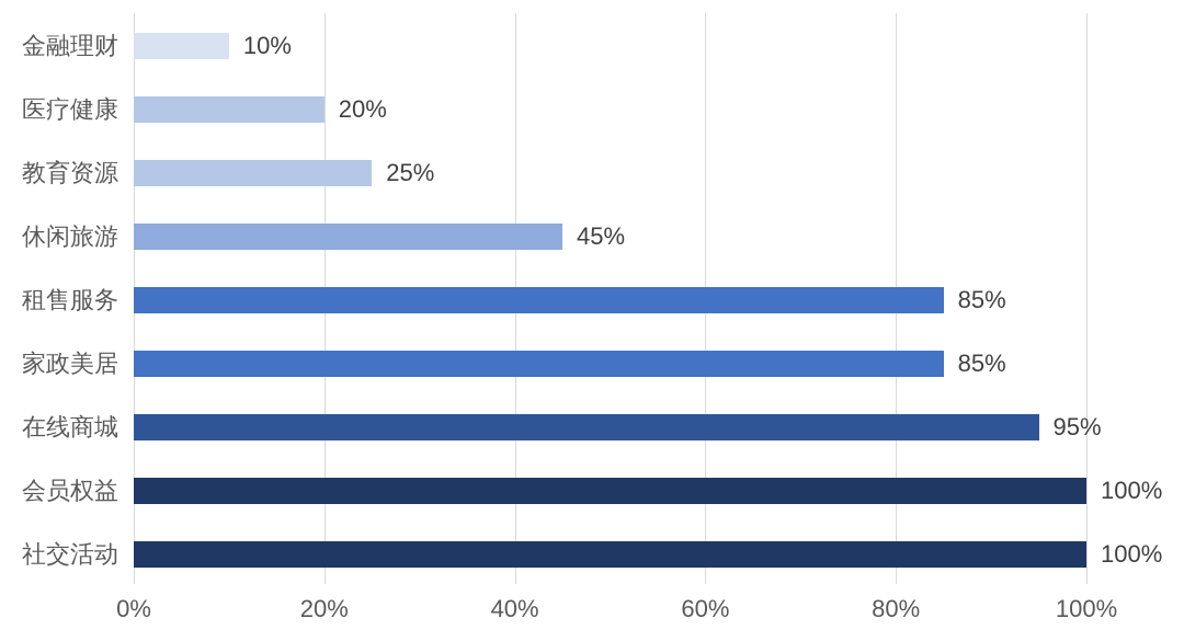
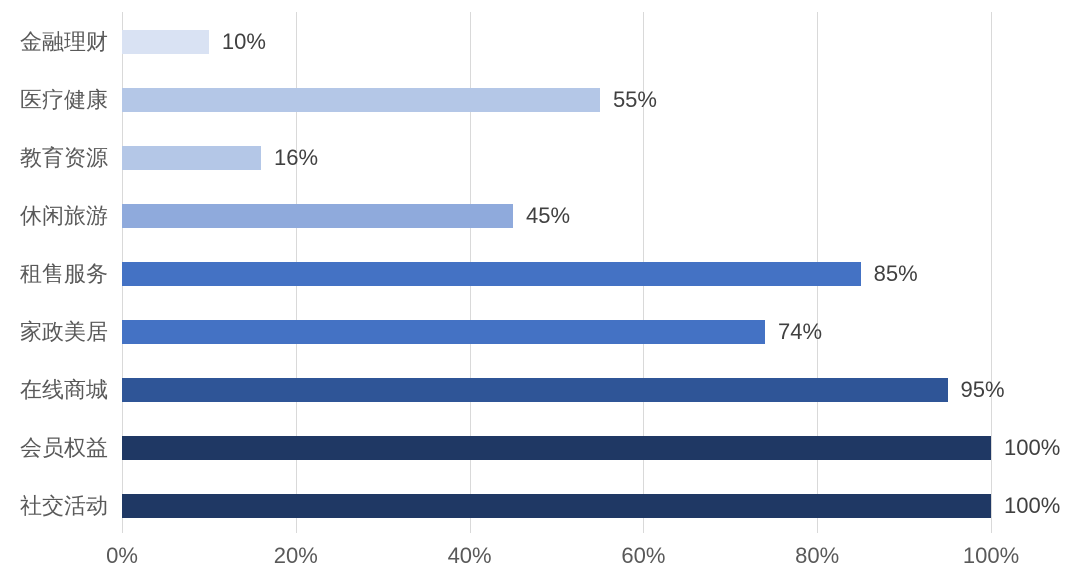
医疗健康: 20% -> 55%
教育资源: 25% -> 16%
家政美居: 85% -> 74%
